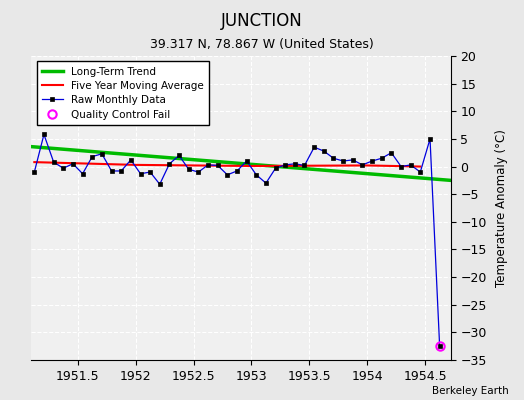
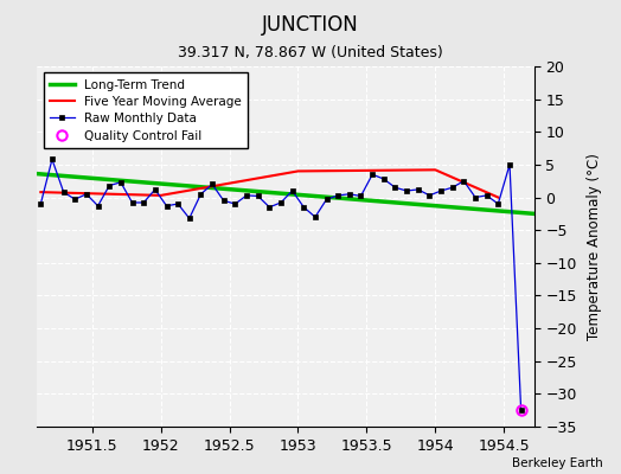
Five Year Moving Average/1953: 0.1 -> 4.0
Five Year Moving Average/1954: 0.2 -> 4.2
